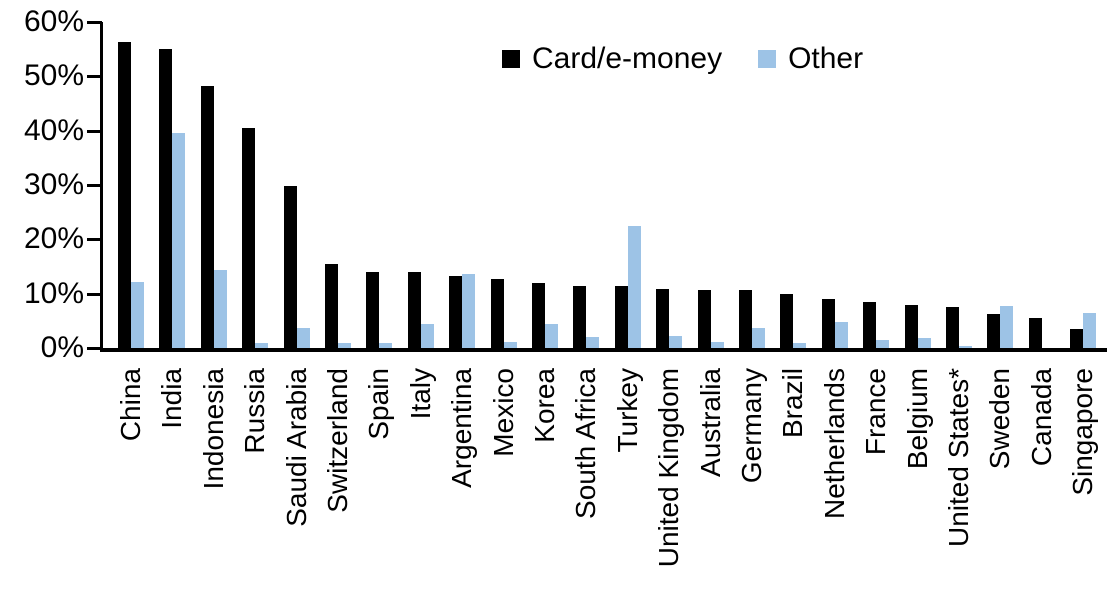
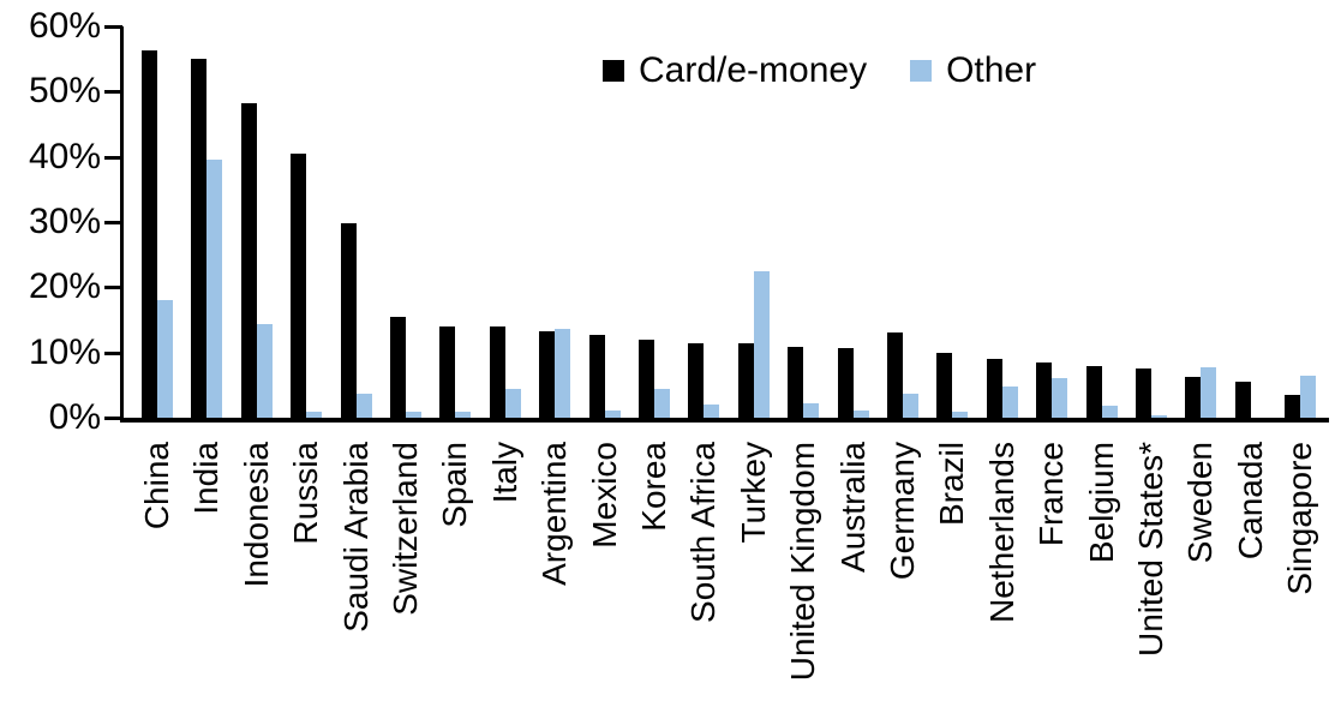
Other/China: 12% -> 18%
Card/e-money/Germany: 11% -> 13%
Other/France: 1% -> 6%
